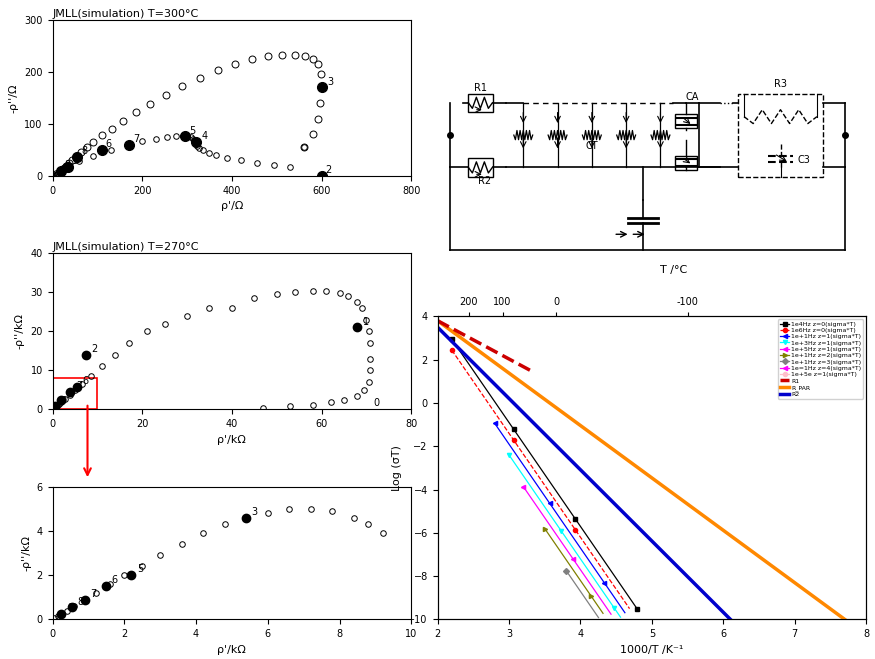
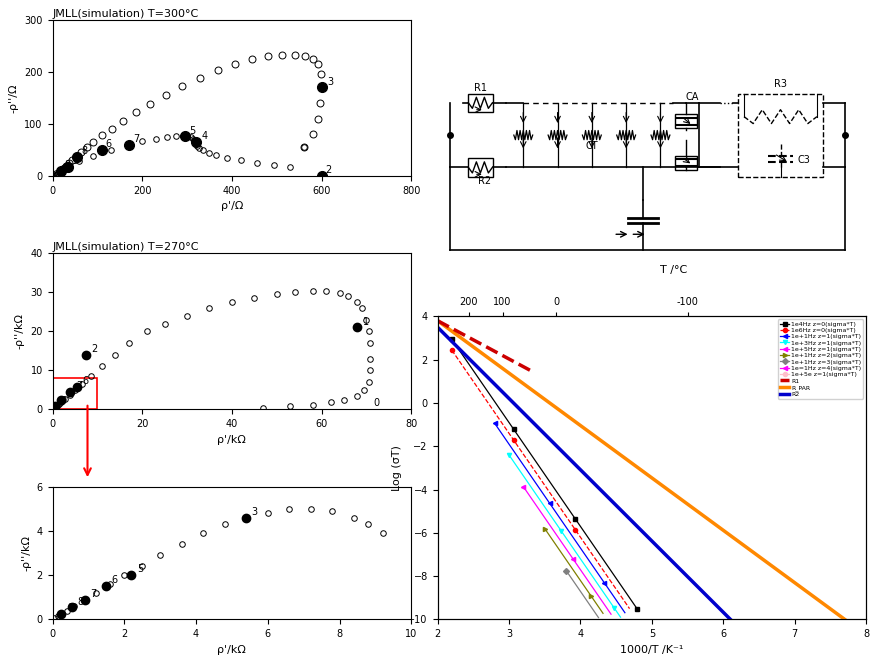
JMLL(simulation) T=270°C/40: 26.0 -> 27.5
